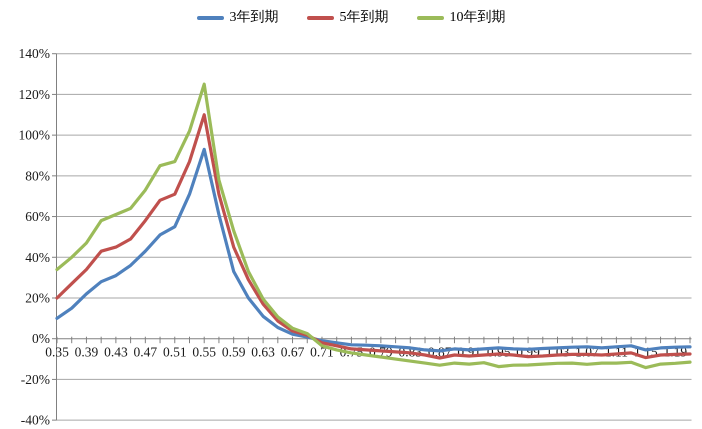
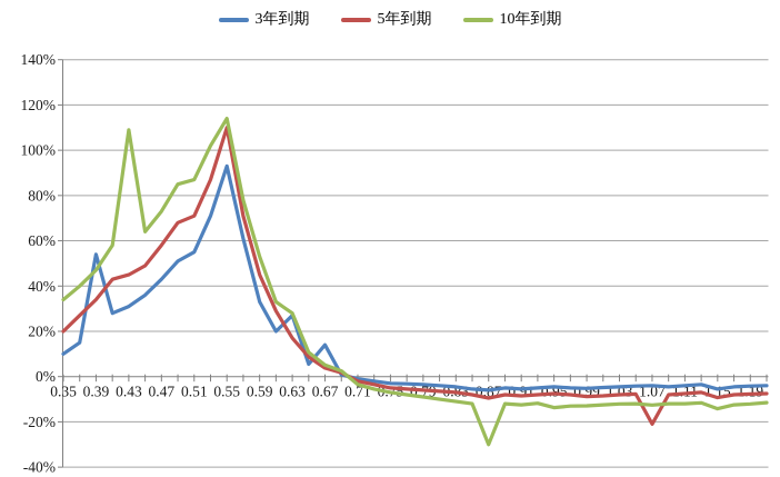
3年到期/0.39: 22% -> 54%
10年到期/0.43: 61% -> 109%
10年到期/0.55: 125% -> 114%
3年到期/0.63: 11% -> 27%
10年到期/0.63: 20% -> 28%
3年到期/0.67: 2% -> 14%
10年到期/0.87: -13% -> -30%
5年到期/1.07: -8% -> -21%
